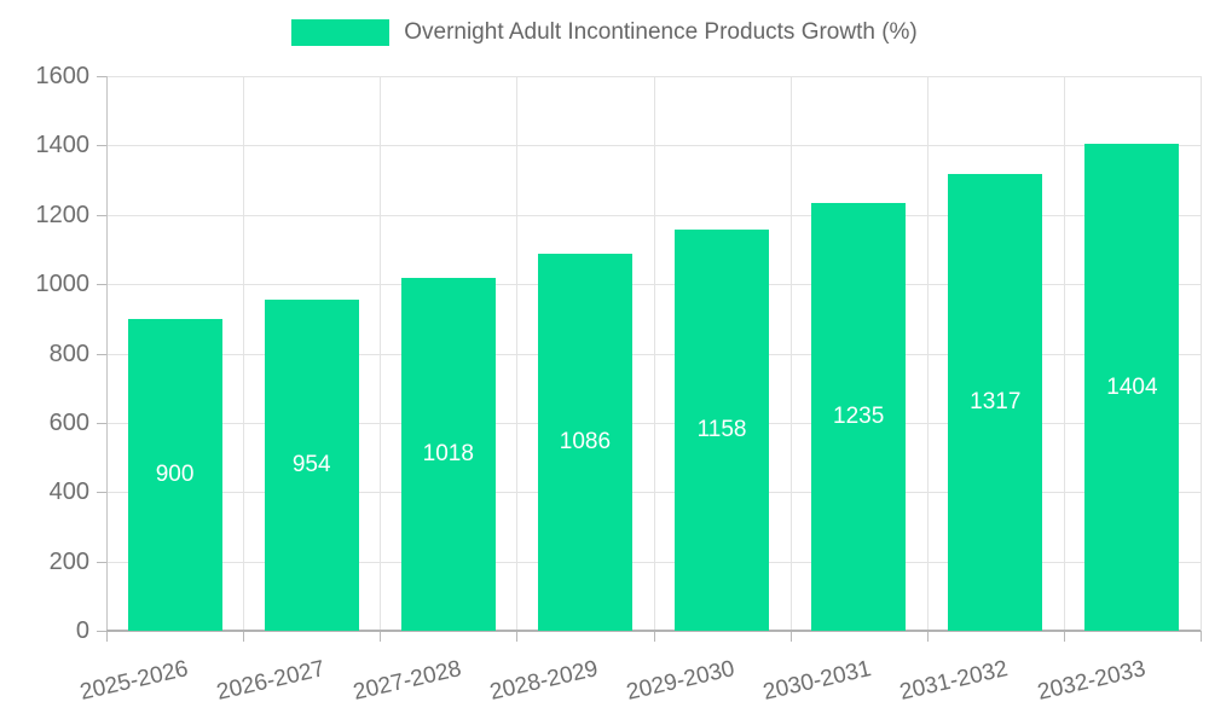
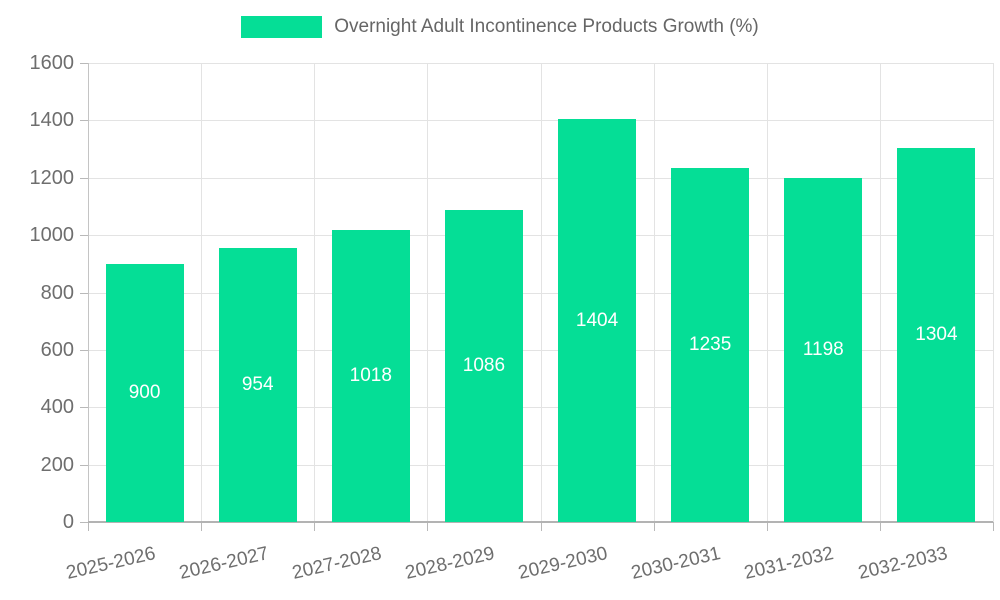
2029-2030: 1158 -> 1404
2031-2032: 1317 -> 1198
2032-2033: 1404 -> 1304
